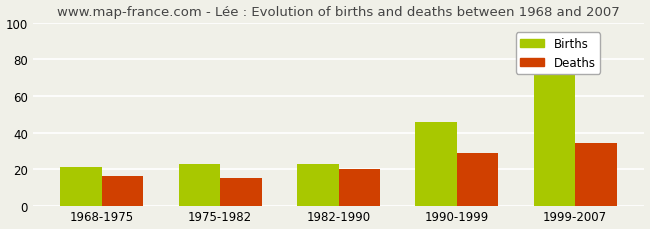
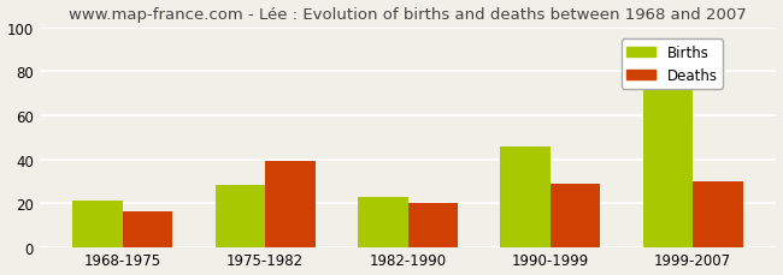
Births/1975-1982: 23 -> 28
Deaths/1975-1982: 15 -> 39
Deaths/1999-2007: 34 -> 30
